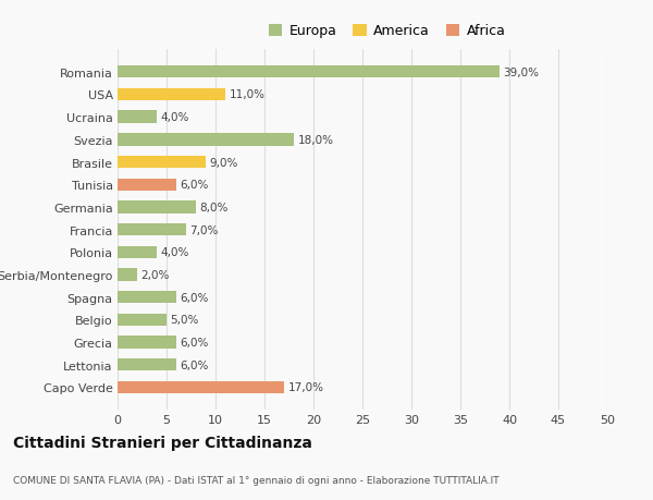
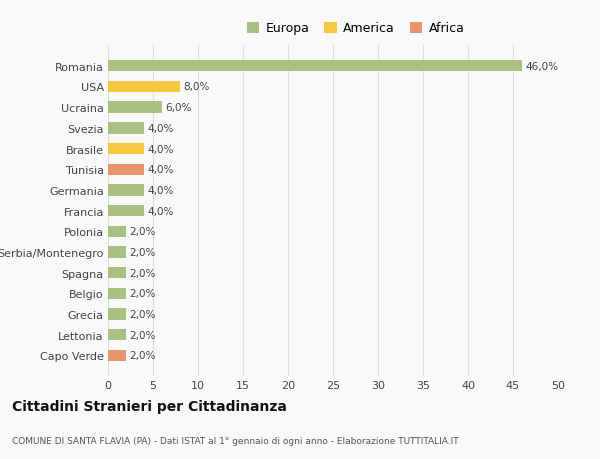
Romania: 39,0% -> 46,0%
USA: 11,0% -> 8,0%
Ucraina: 4,0% -> 6,0%
Svezia: 18,0% -> 4,0%
Brasile: 9,0% -> 4,0%
Tunisia: 6,0% -> 4,0%
Germania: 8,0% -> 4,0%
Francia: 7,0% -> 4,0%
Polonia: 4,0% -> 2,0%
Spagna: 6,0% -> 2,0%
Belgio: 5,0% -> 2,0%
Grecia: 6,0% -> 2,0%
Lettonia: 6,0% -> 2,0%
Capo Verde: 17,0% -> 2,0%
